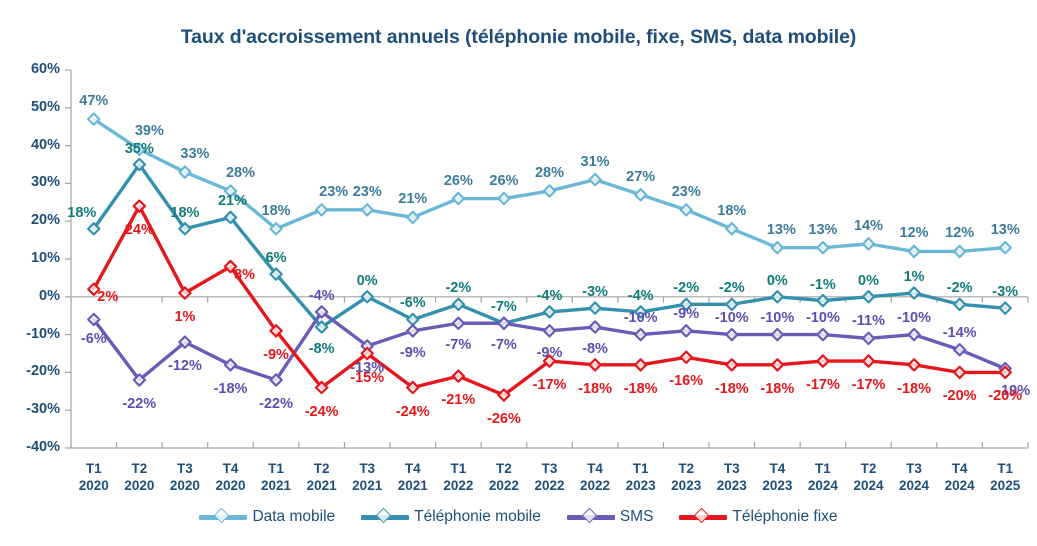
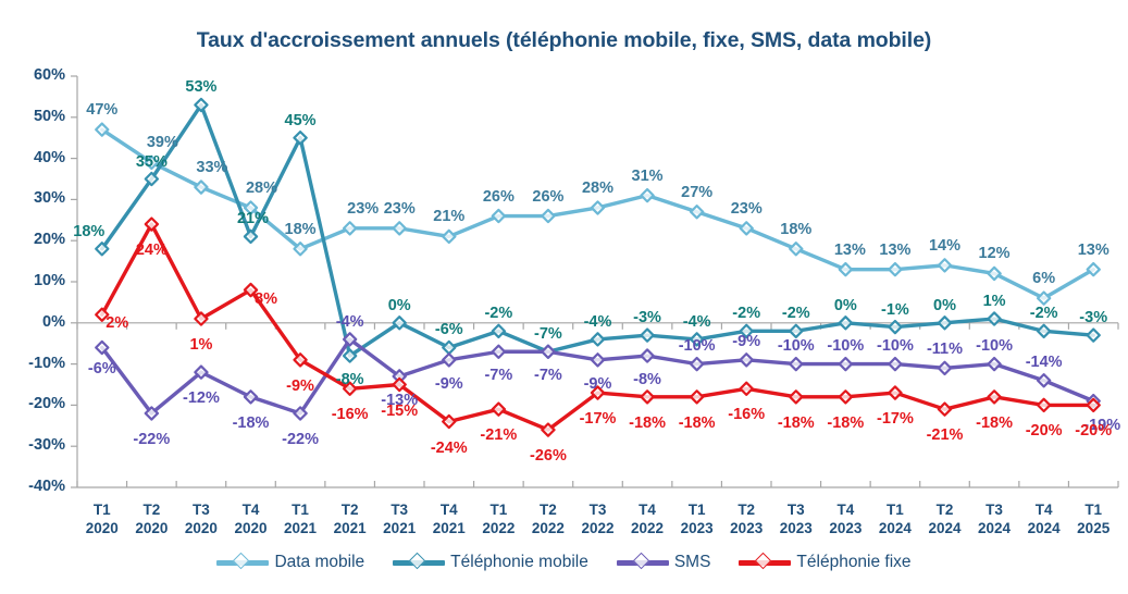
Téléphonie mobile/T3 2020: 18% -> 53%
Téléphonie mobile/T1 2021: 6% -> 45%
Téléphonie fixe/T2 2021: -24% -> -16%
Téléphonie fixe/T2 2024: -17% -> -21%
Data mobile/T4 2024: 12% -> 6%
